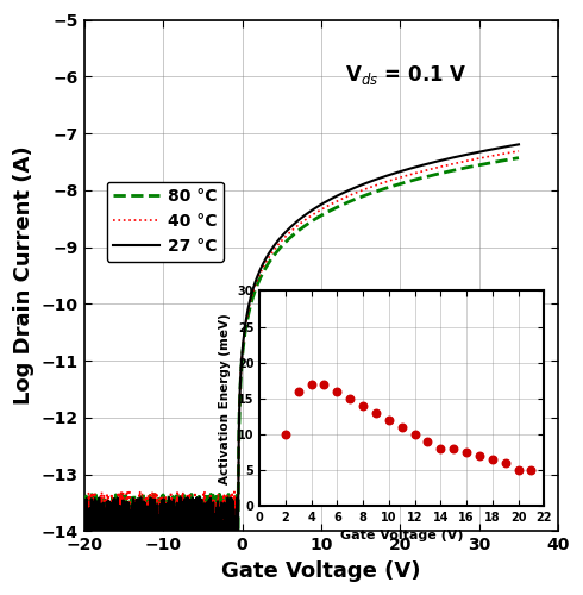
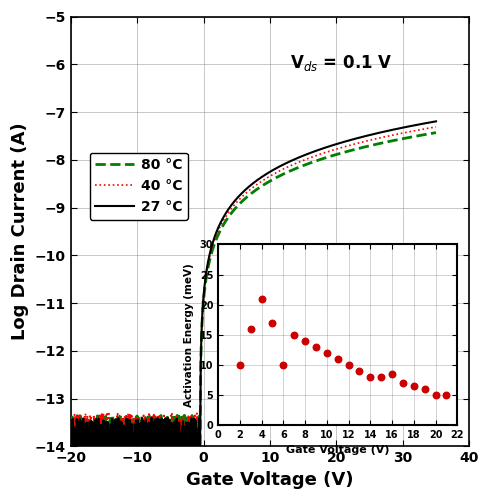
4: 17.0 -> 21.0
6: 16.0 -> 10.0
16: 7.5 -> 8.4
